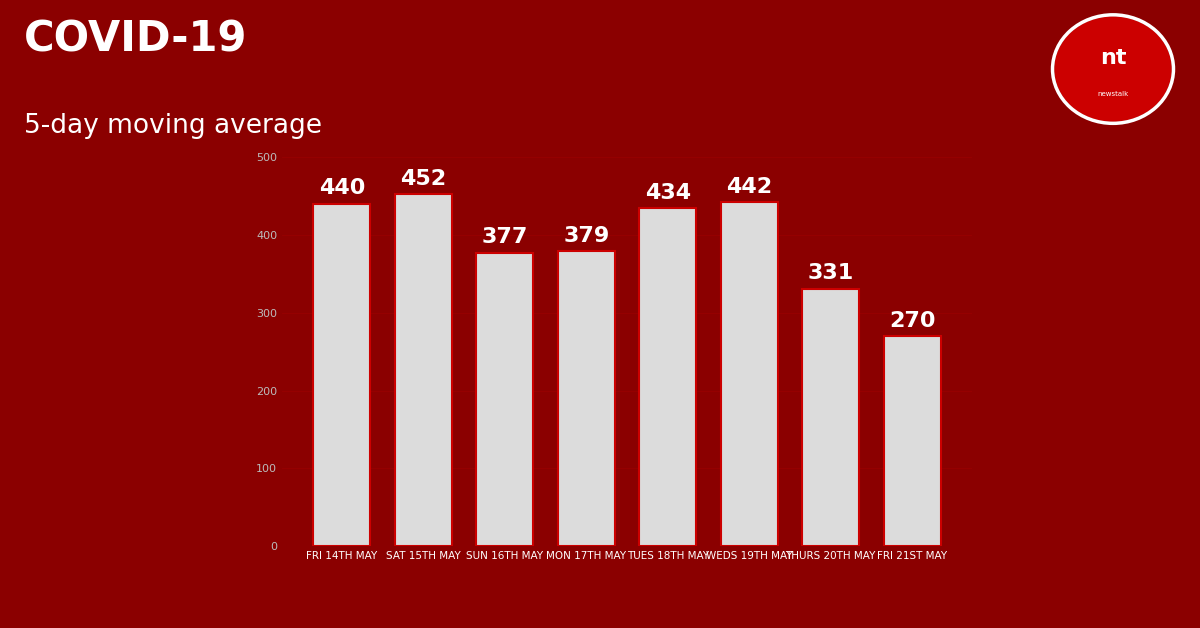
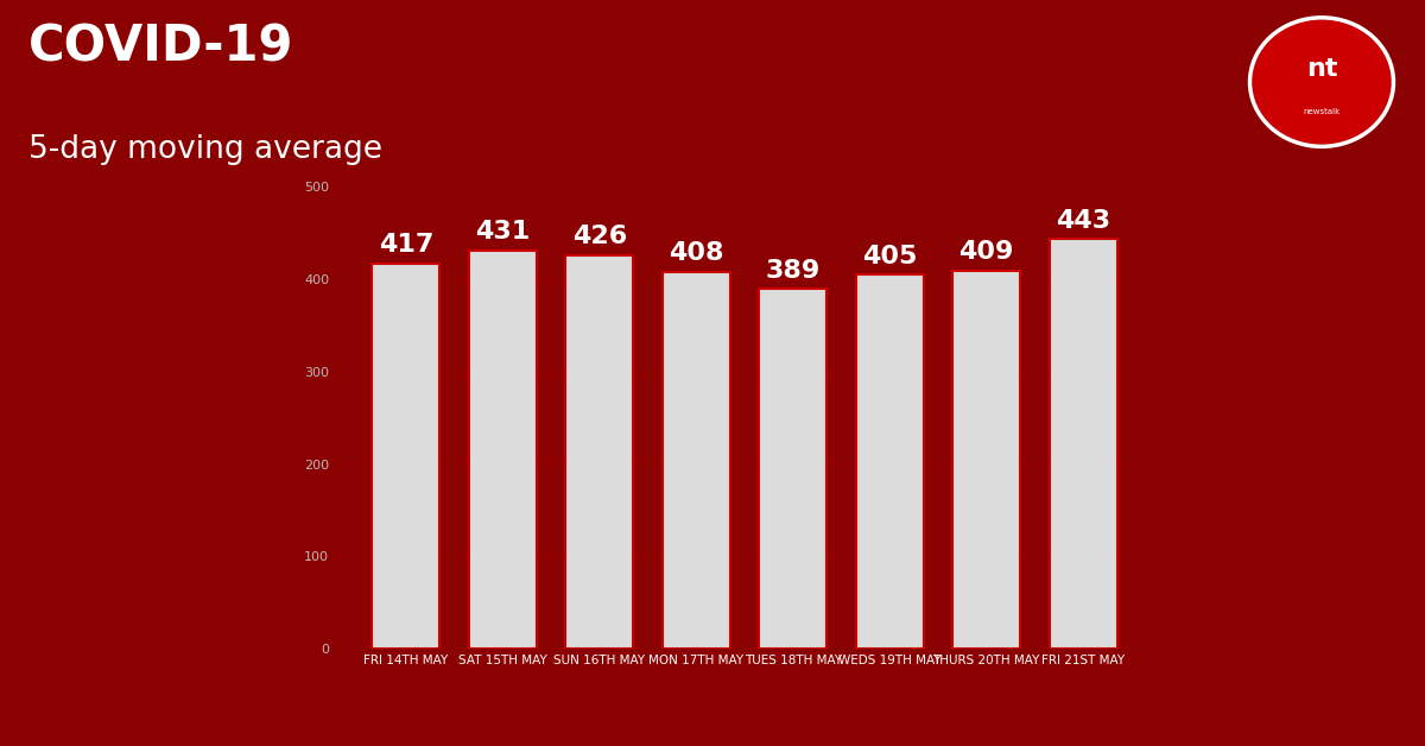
FRI 14TH MAY: 440 -> 417
SAT 15TH MAY: 452 -> 431
SUN 16TH MAY: 377 -> 426
MON 17TH MAY: 379 -> 408
TUES 18TH MAY: 434 -> 389
WEDS 19TH MAY: 442 -> 405
THURS 20TH MAY: 331 -> 409
FRI 21ST MAY: 270 -> 443
